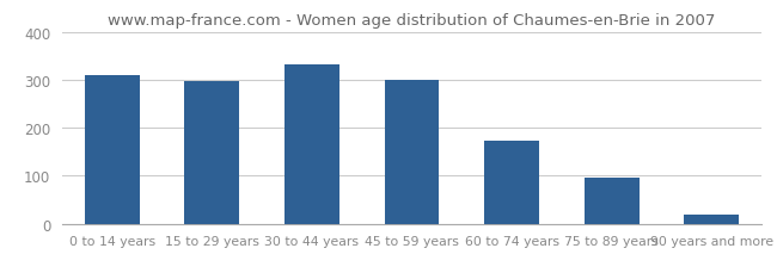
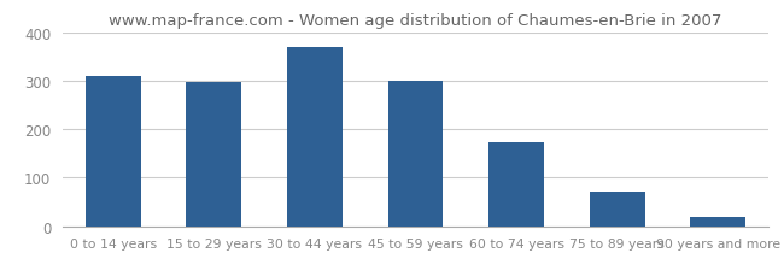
30 to 44 years: 333 -> 370
75 to 89 years: 97 -> 70
